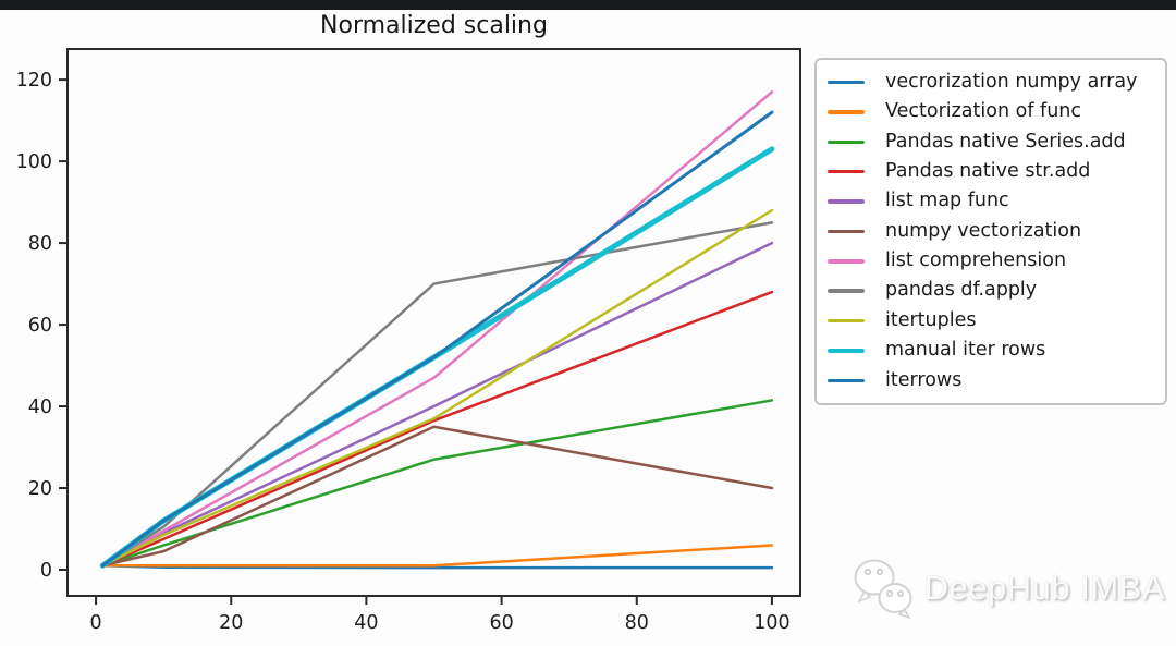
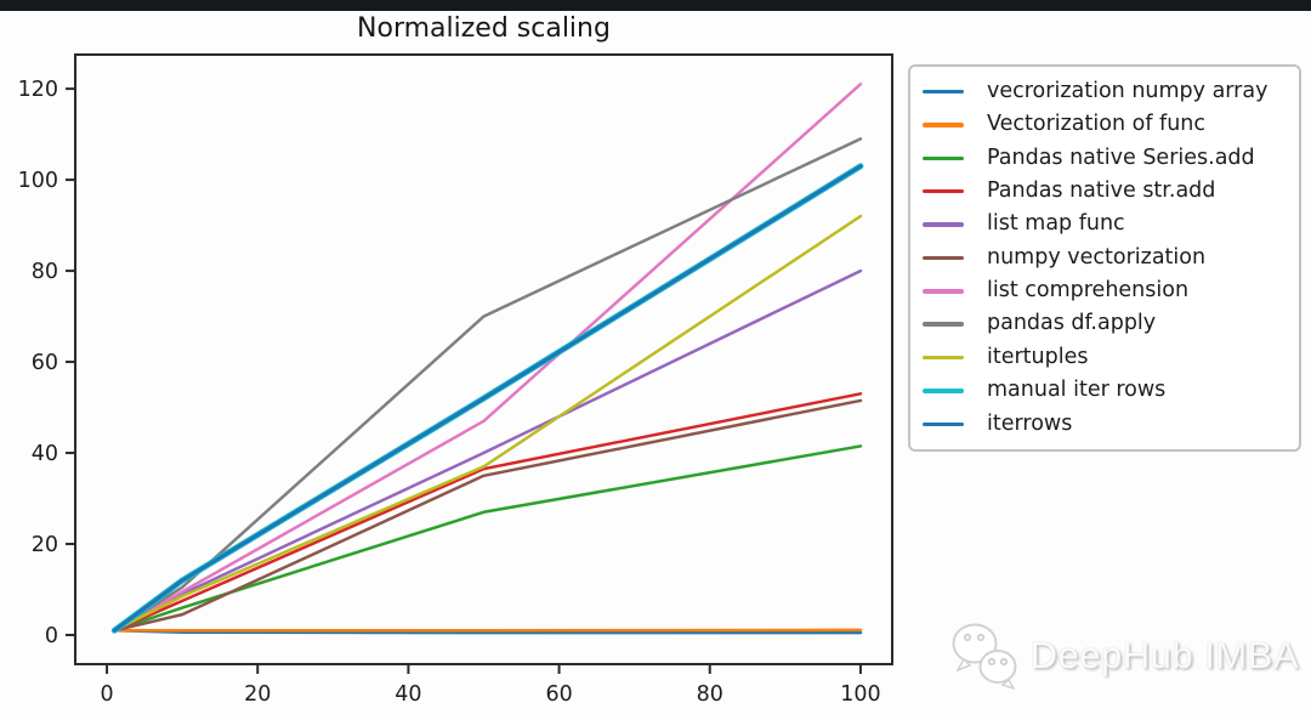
Vectorization of func/100: 6 -> 1
Pandas native str.add/100: 68 -> 53
numpy vectorization/100: 20 -> 52
list comprehension/100: 117 -> 121
pandas df.apply/100: 85 -> 109
itertuples/100: 88 -> 92
iterrows/100: 112 -> 103
